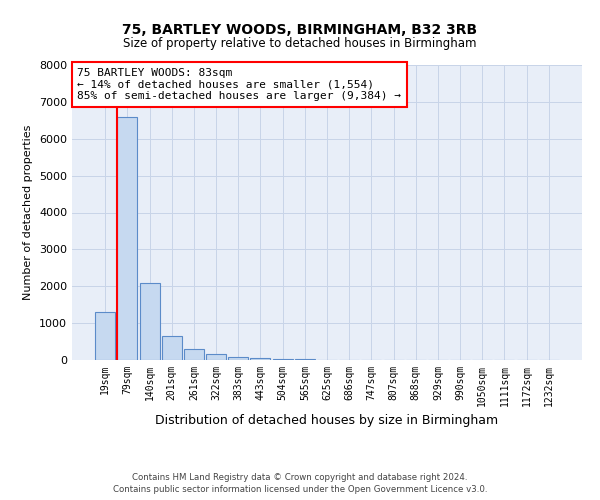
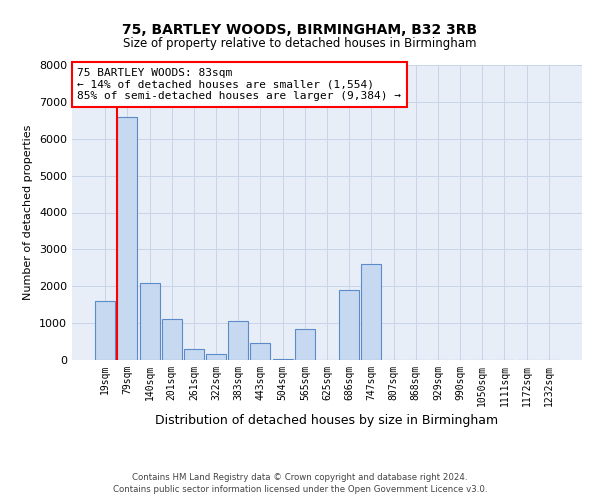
19sqm: 1300 -> 1600
201sqm: 650 -> 1100
383sqm: 80 -> 1050
443sqm: 60 -> 450
565sqm: 20 -> 850
686sqm: 0 -> 1900
747sqm: 0 -> 2600
